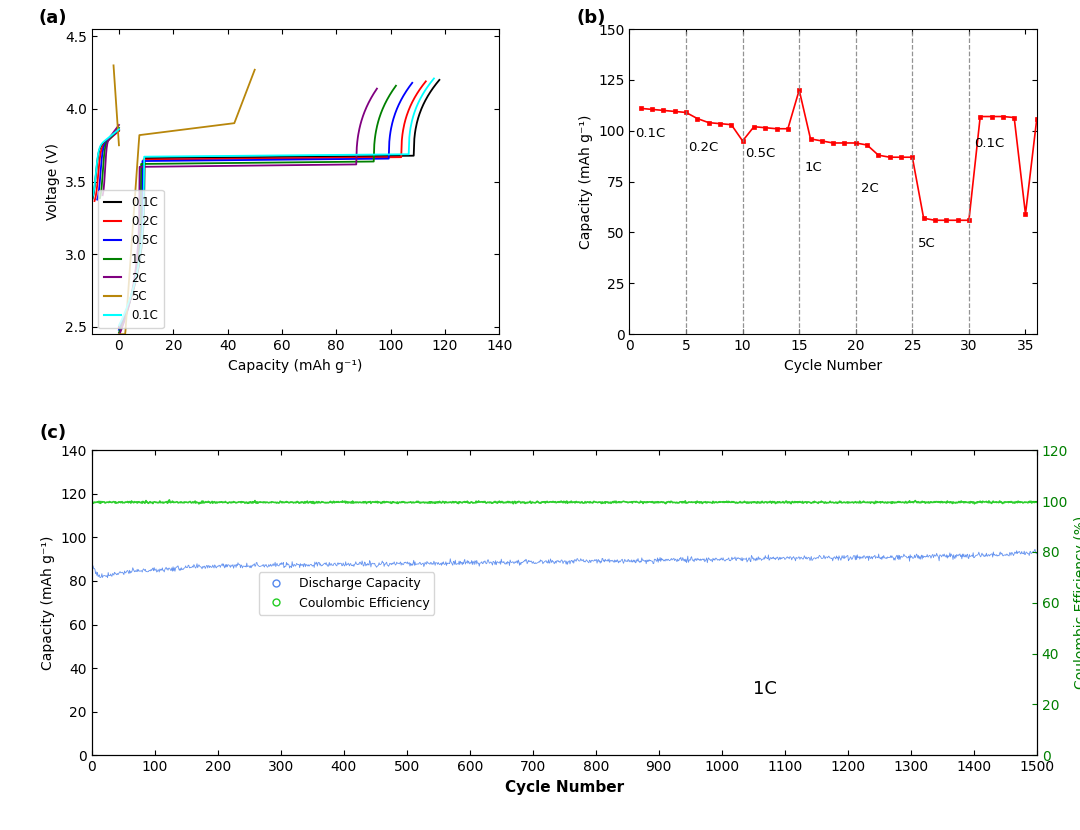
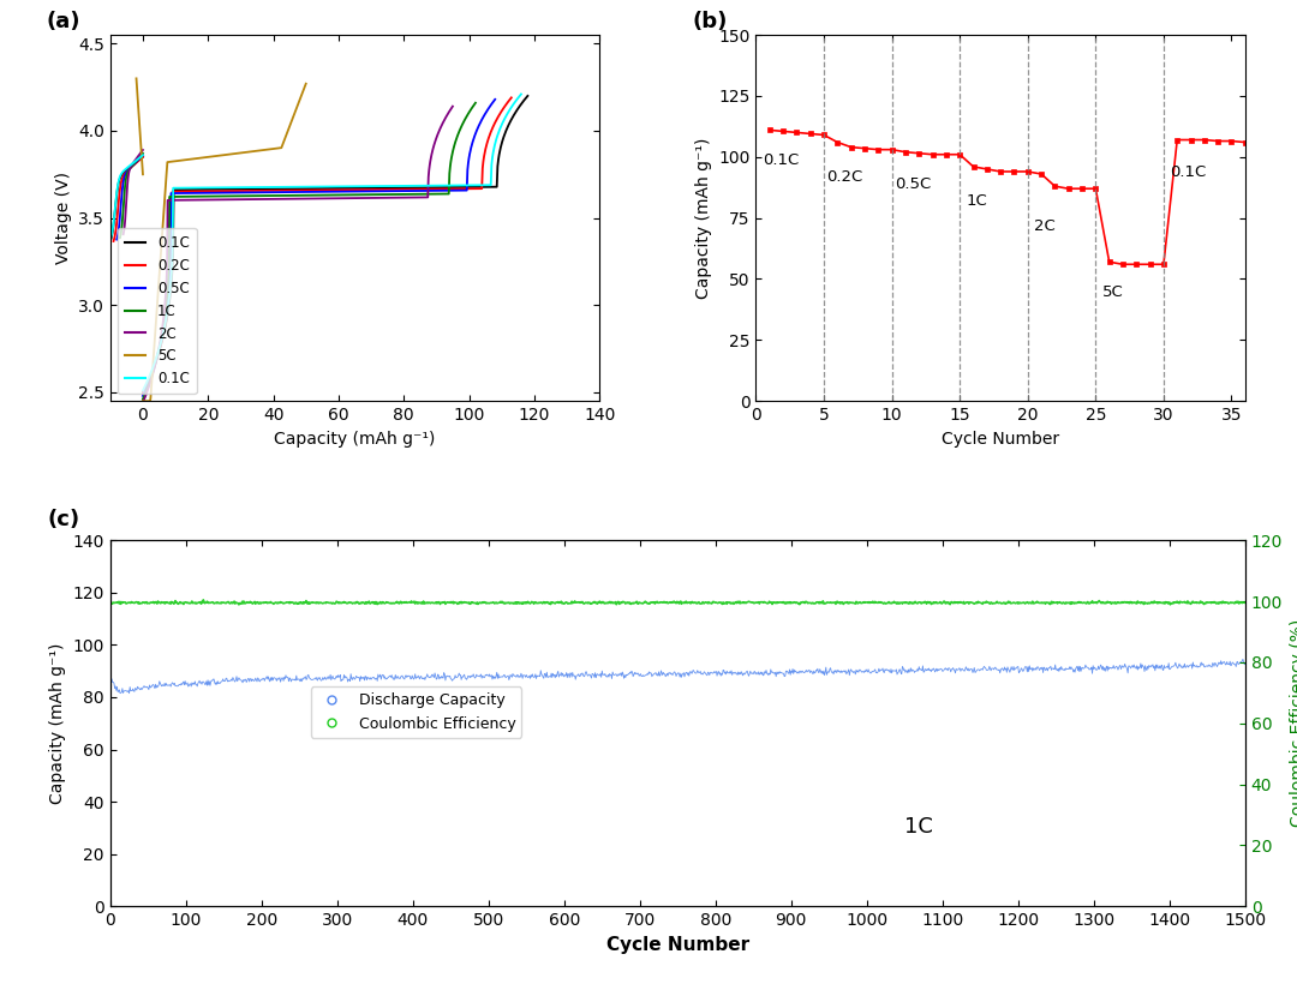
10: 95.0 -> 103.0
15: 120.0 -> 101.0
35: 59.0 -> 106.5
